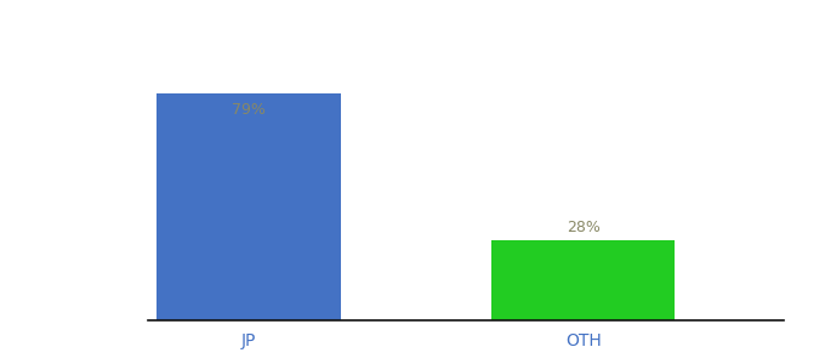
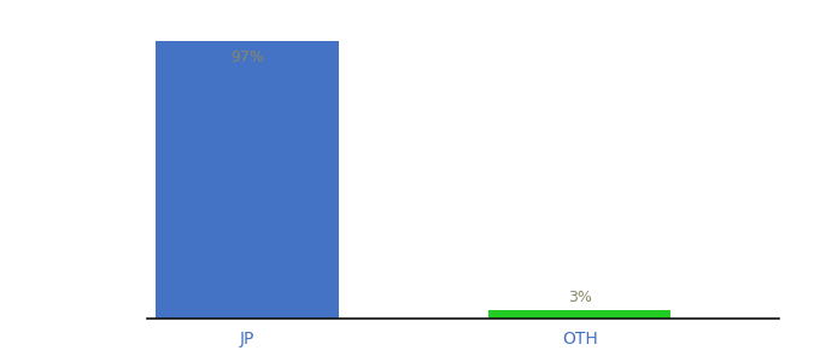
JP: 79% -> 97%
OTH: 28% -> 3%
